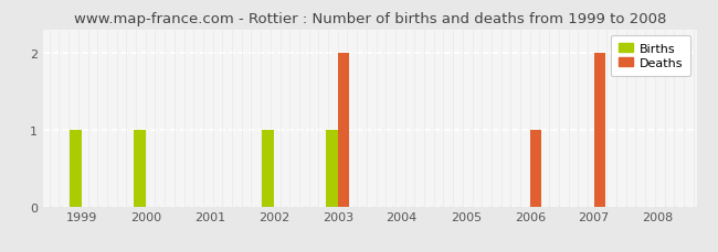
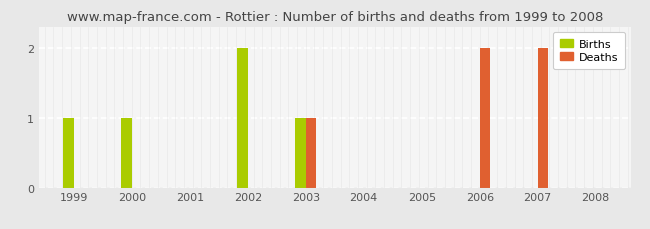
Births/2002: 1 -> 2
Deaths/2003: 2 -> 1
Deaths/2006: 1 -> 2
